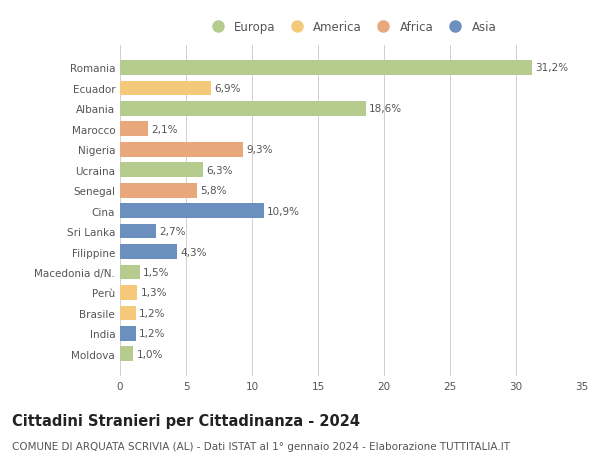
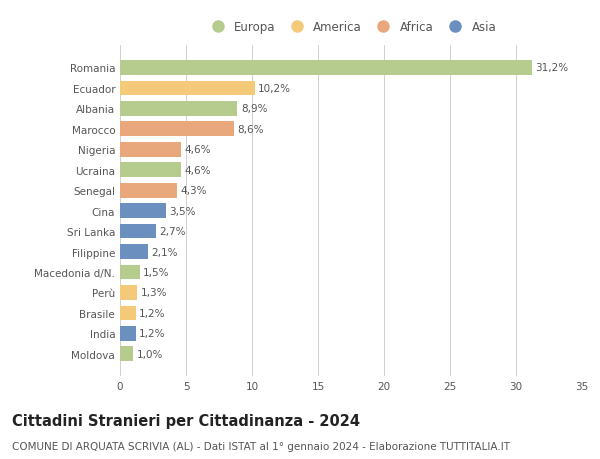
Ecuador: 6,9% -> 10,2%
Albania: 18,6% -> 8,9%
Marocco: 2,1% -> 8,6%
Nigeria: 9,3% -> 4,6%
Ucraina: 6,3% -> 4,6%
Senegal: 5,8% -> 4,3%
Cina: 10,9% -> 3,5%
Filippine: 4,3% -> 2,1%
